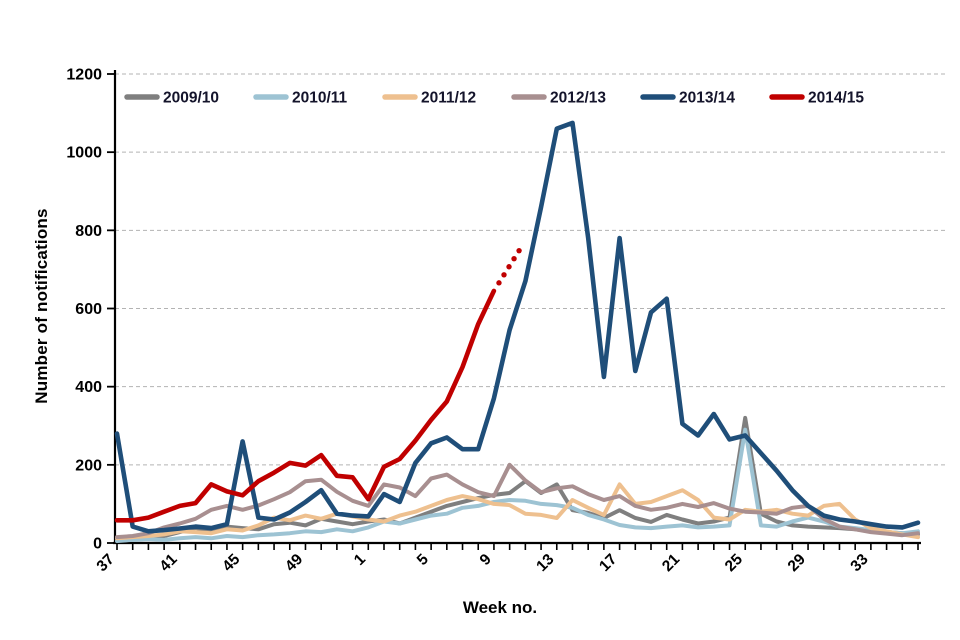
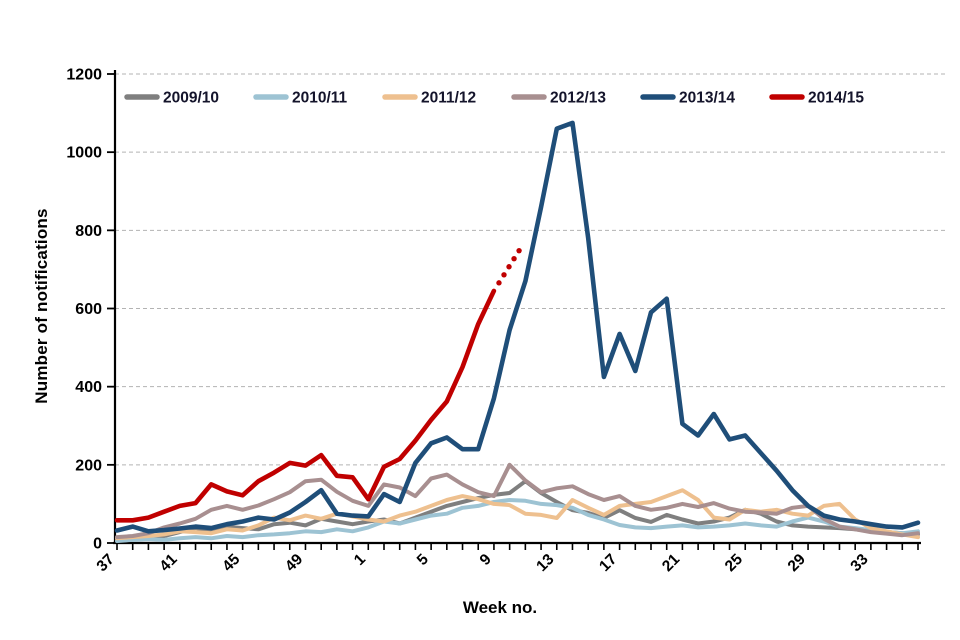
2013/14/37: 280 -> 30
2013/14/45: 260 -> 60
2009/10/13: 150 -> 100
2011/12/17: 150 -> 100
2013/14/17: 780 -> 540
2009/10/25: 320 -> 80
2010/11/25: 290 -> 50
